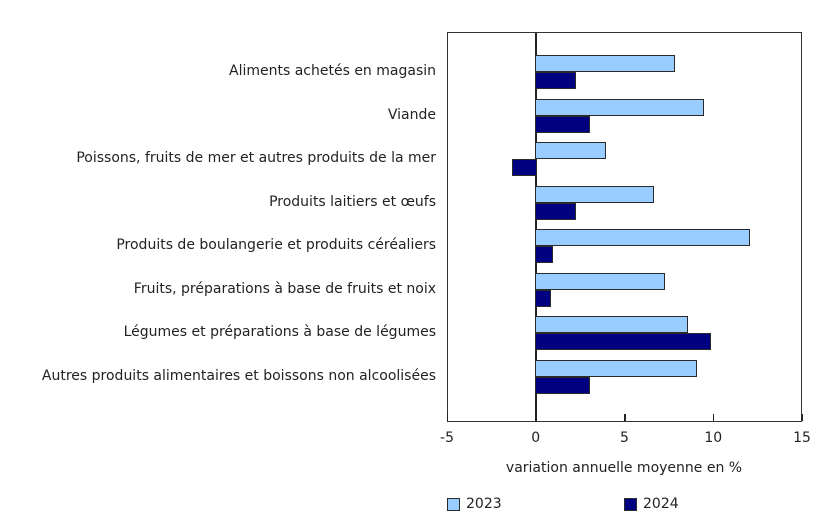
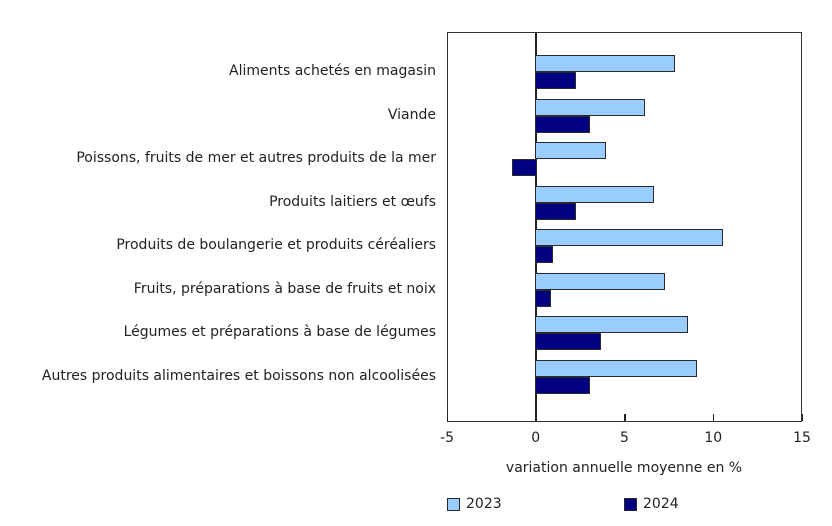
2023/Viande: 9.4 -> 6.1
2023/Produits de boulangerie et produits céréaliers: 12.0 -> 10.5
2024/Légumes et préparations à base de légumes: 9.8 -> 3.6
